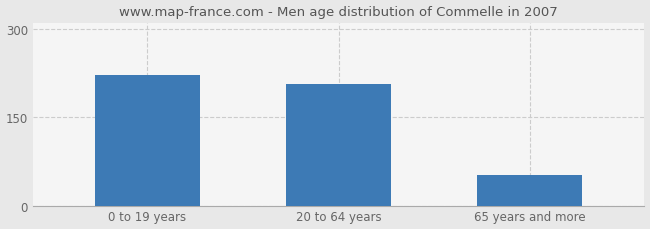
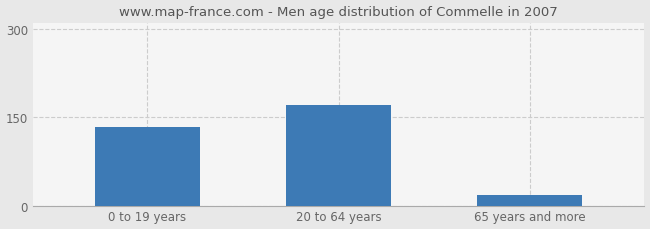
0 to 19 years: 222 -> 133
20 to 64 years: 206 -> 170
65 years and more: 52 -> 18
